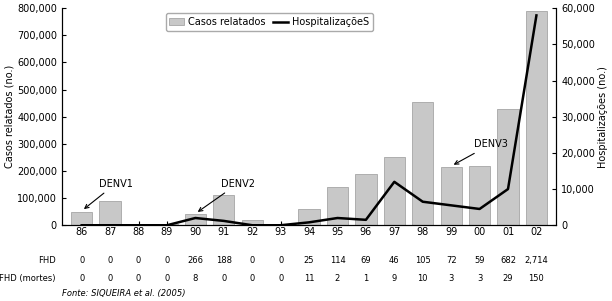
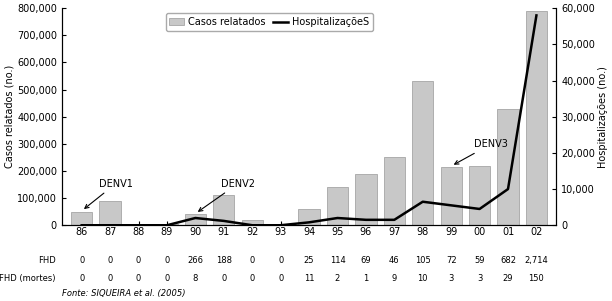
HospitalizaçõeS/97: 12,000 -> 1,500
Casos relatados/98: 455,000 -> 530,000
